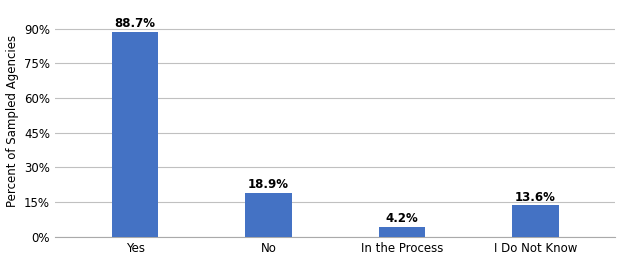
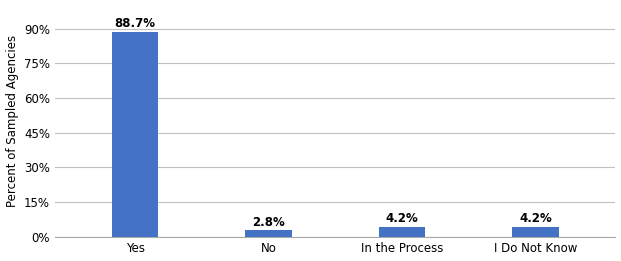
No: 18.9% -> 2.8%
I Do Not Know: 13.6% -> 4.2%
